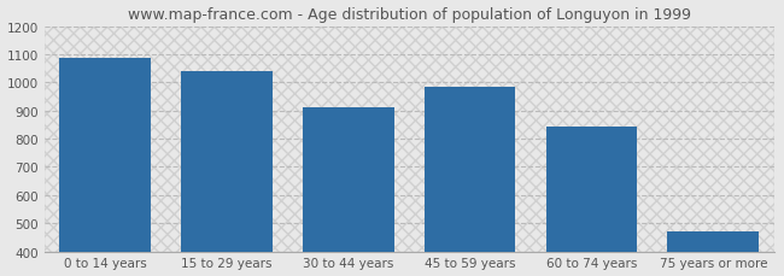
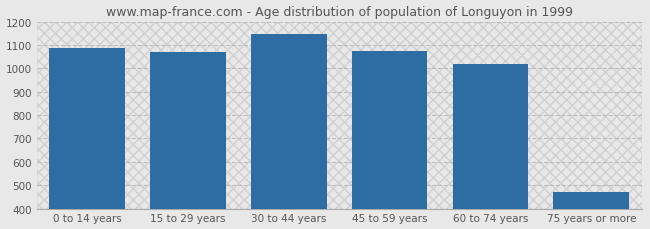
15 to 29 years: 1040 -> 1070
30 to 44 years: 910 -> 1148
45 to 59 years: 985 -> 1072
60 to 74 years: 845 -> 1020
